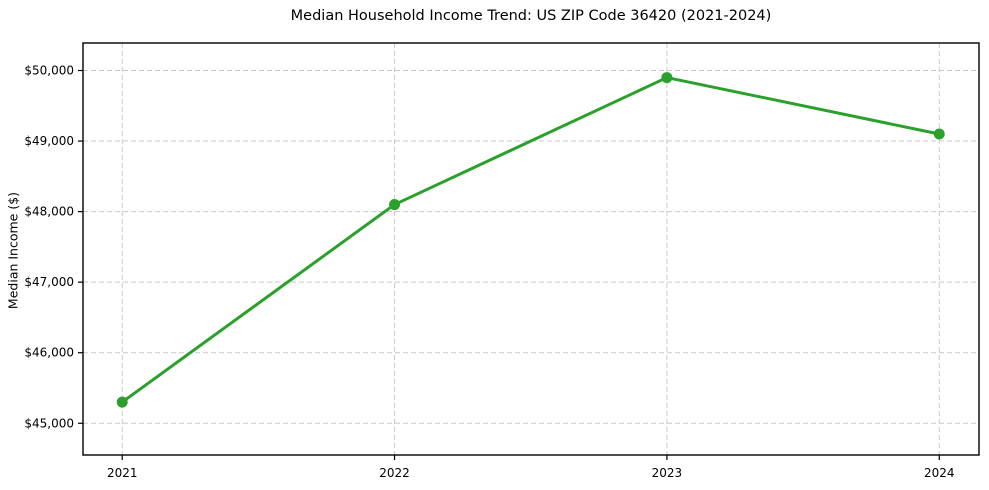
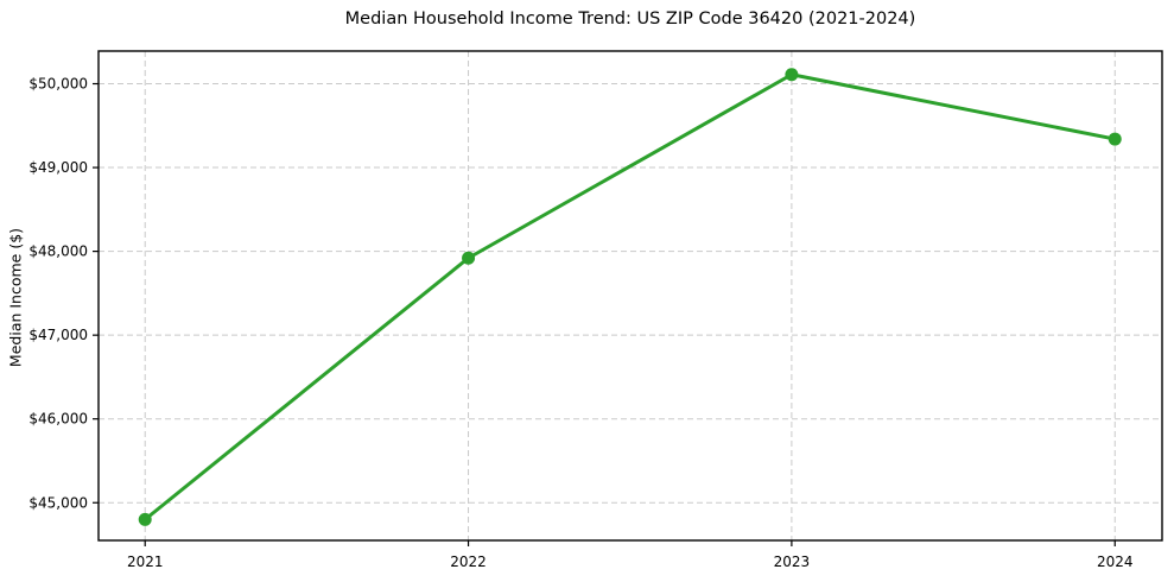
2021: $45300 -> $44800
2022: $48100 -> $47900
2023: $49900 -> $50100
2024: $49100 -> $49300
